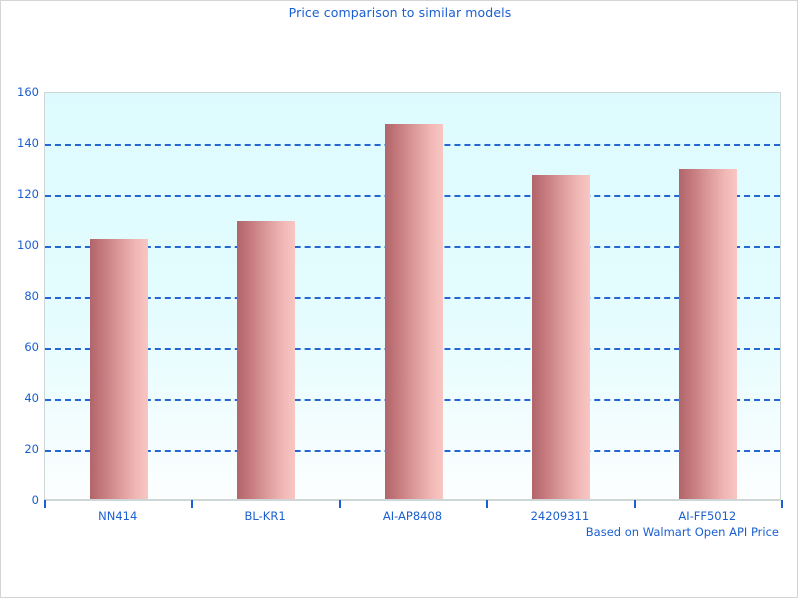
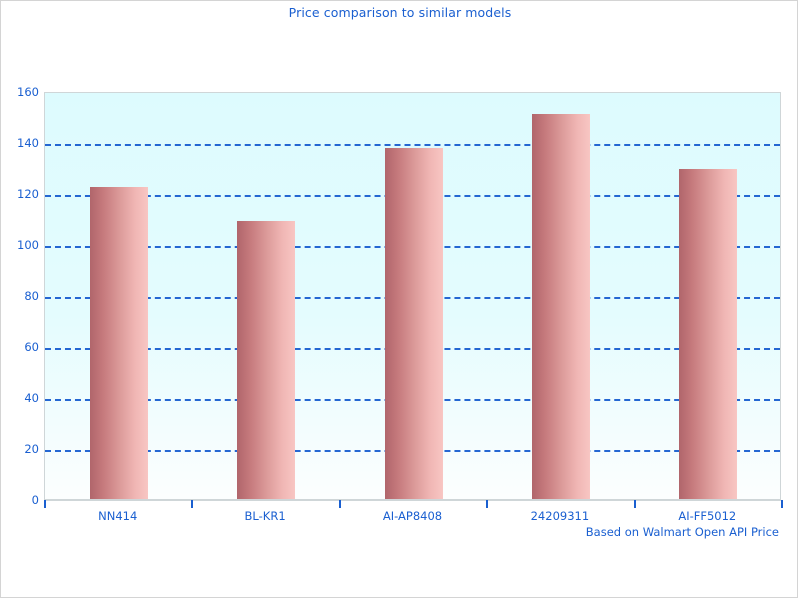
NN414: 102 -> 122
AI-AP8408: 147 -> 138
24209311: 127 -> 151
